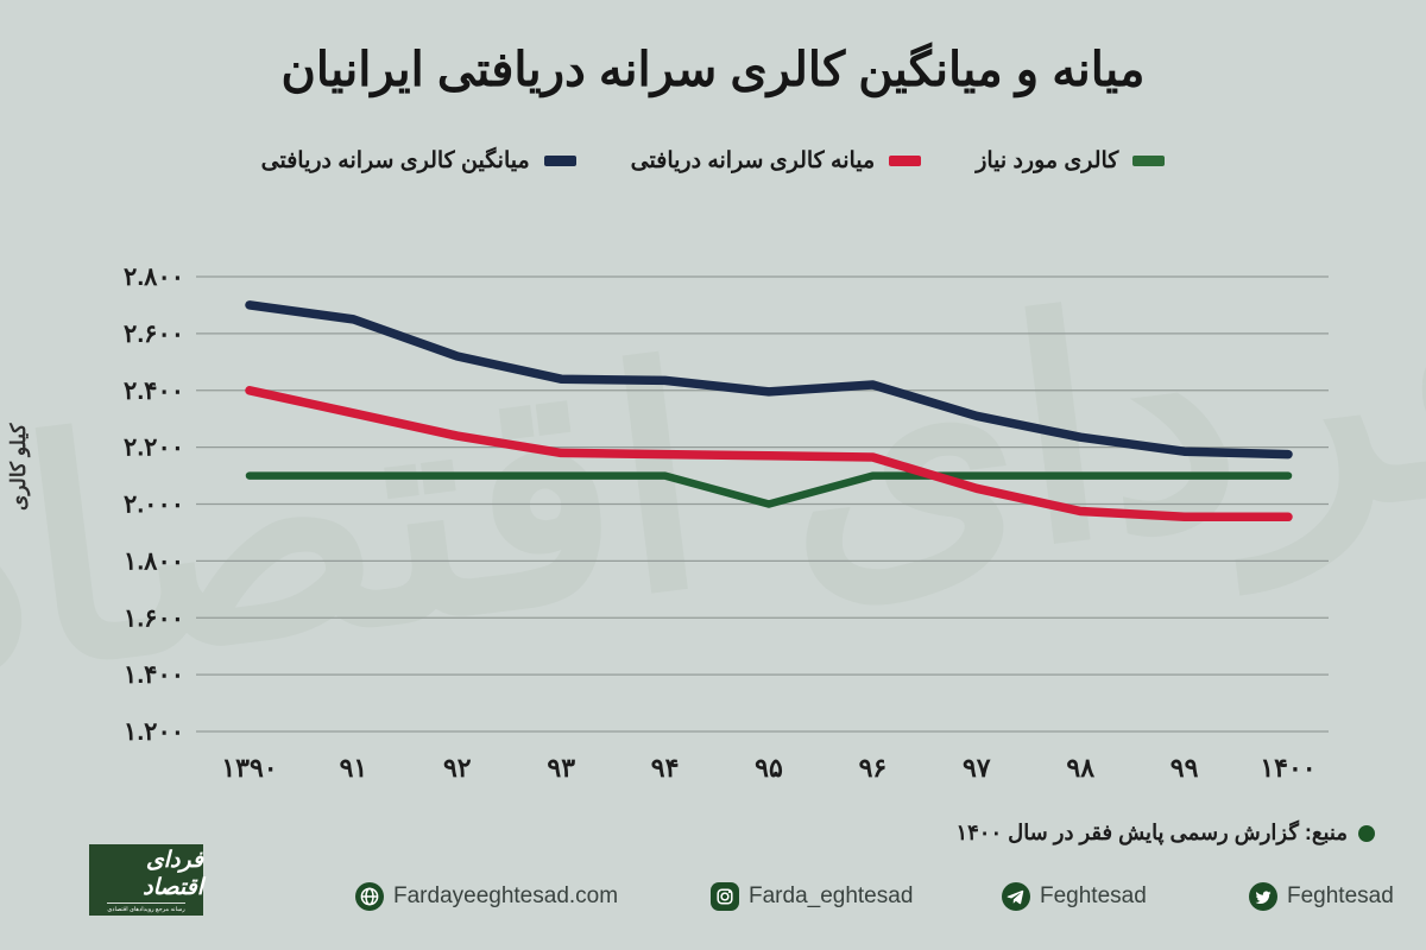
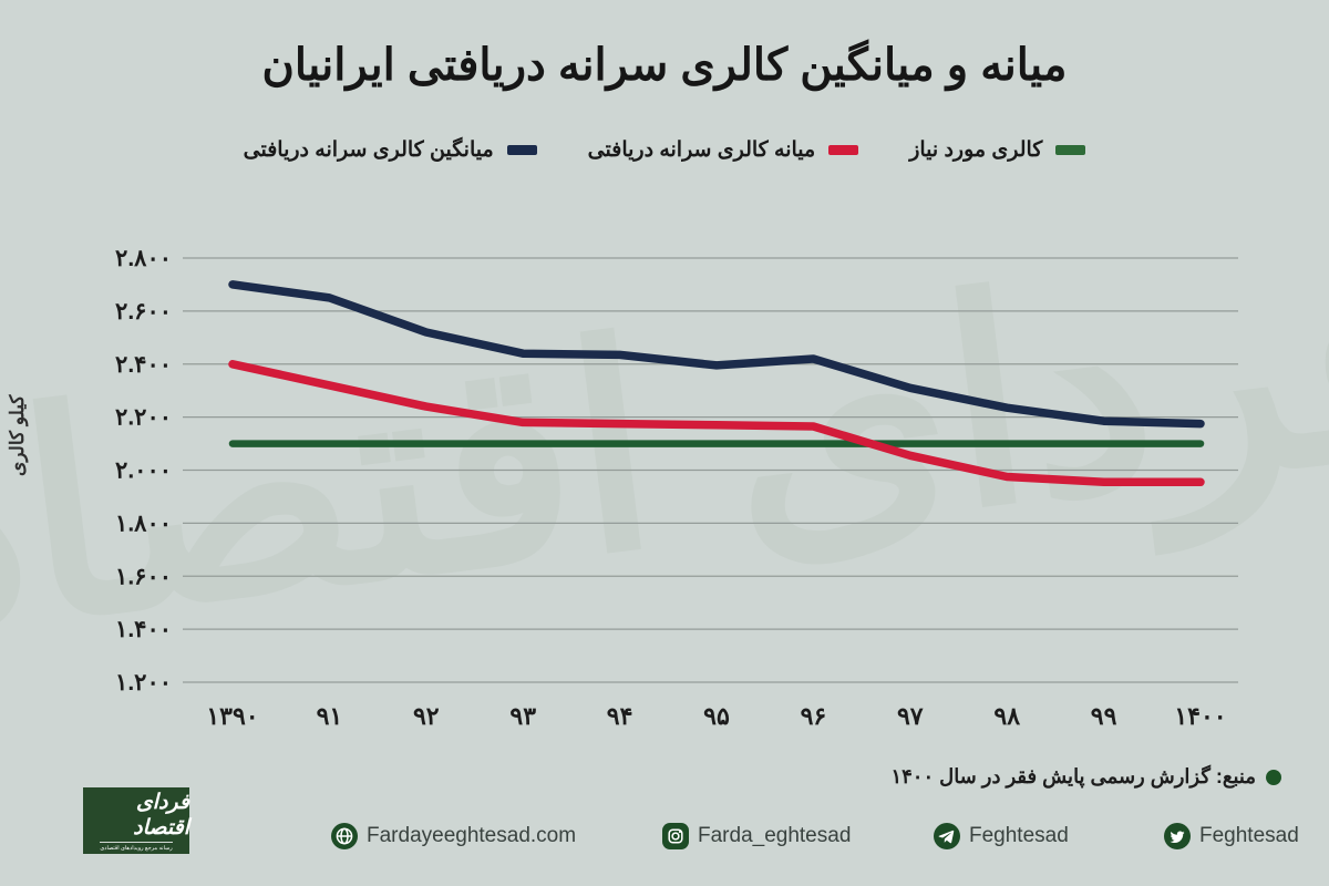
کالری مورد نیاز/۹۵: 2000 -> 2100
